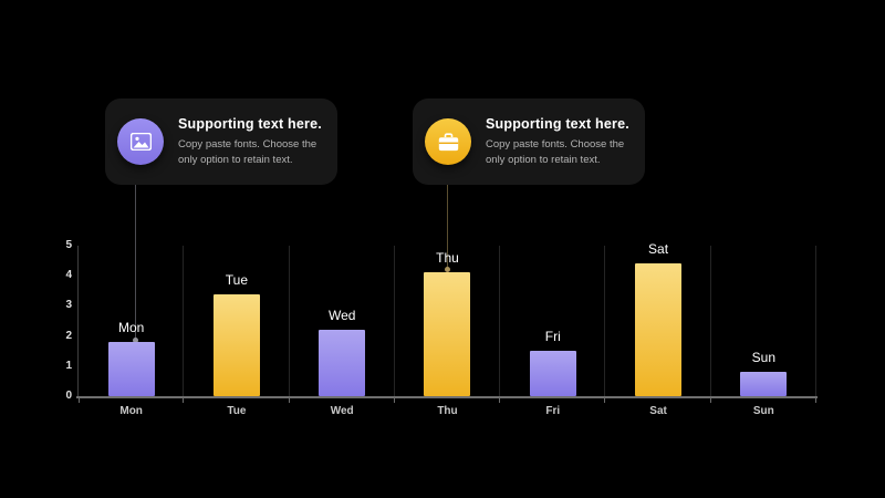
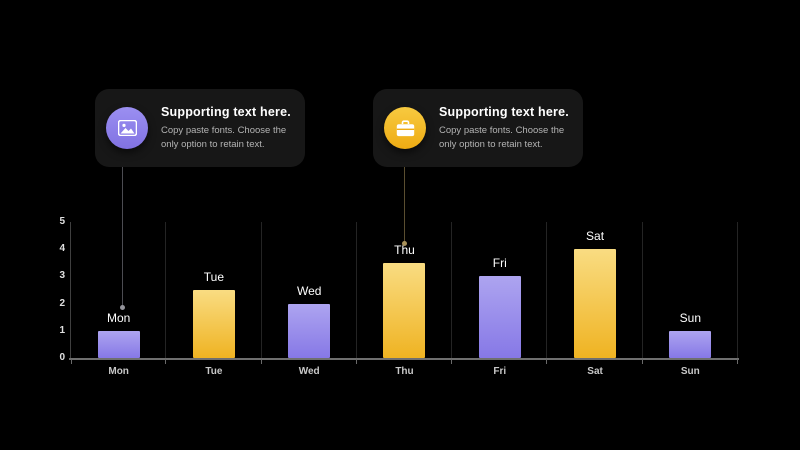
Mon: 1.8 -> 1.0
Tue: 3.4 -> 2.5
Wed: 2.2 -> 2.0
Thu: 4.1 -> 3.5
Fri: 1.5 -> 3.0
Sat: 4.4 -> 4.0
Sun: 0.8 -> 1.0
